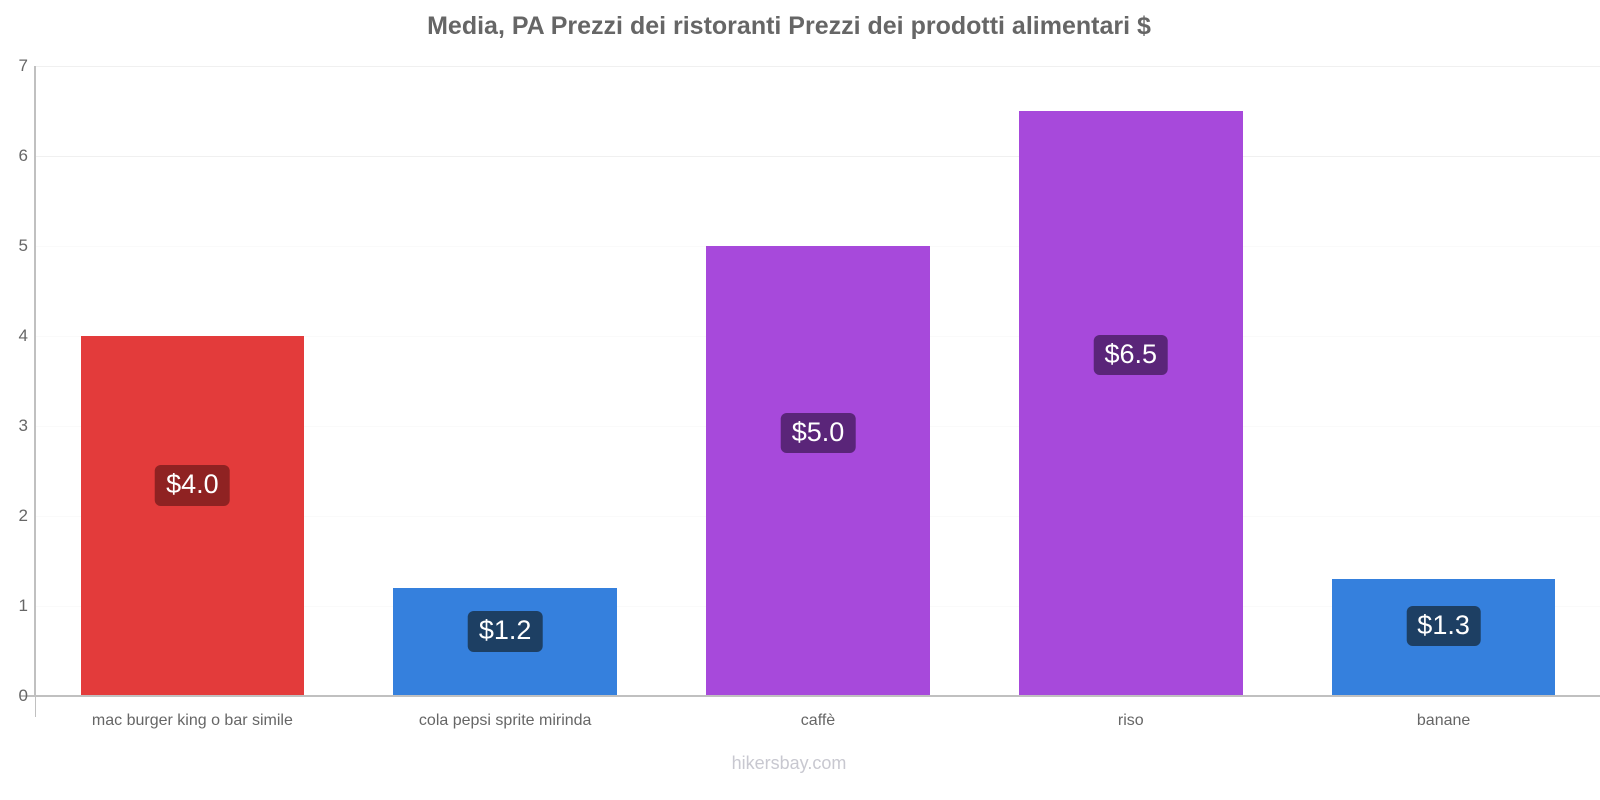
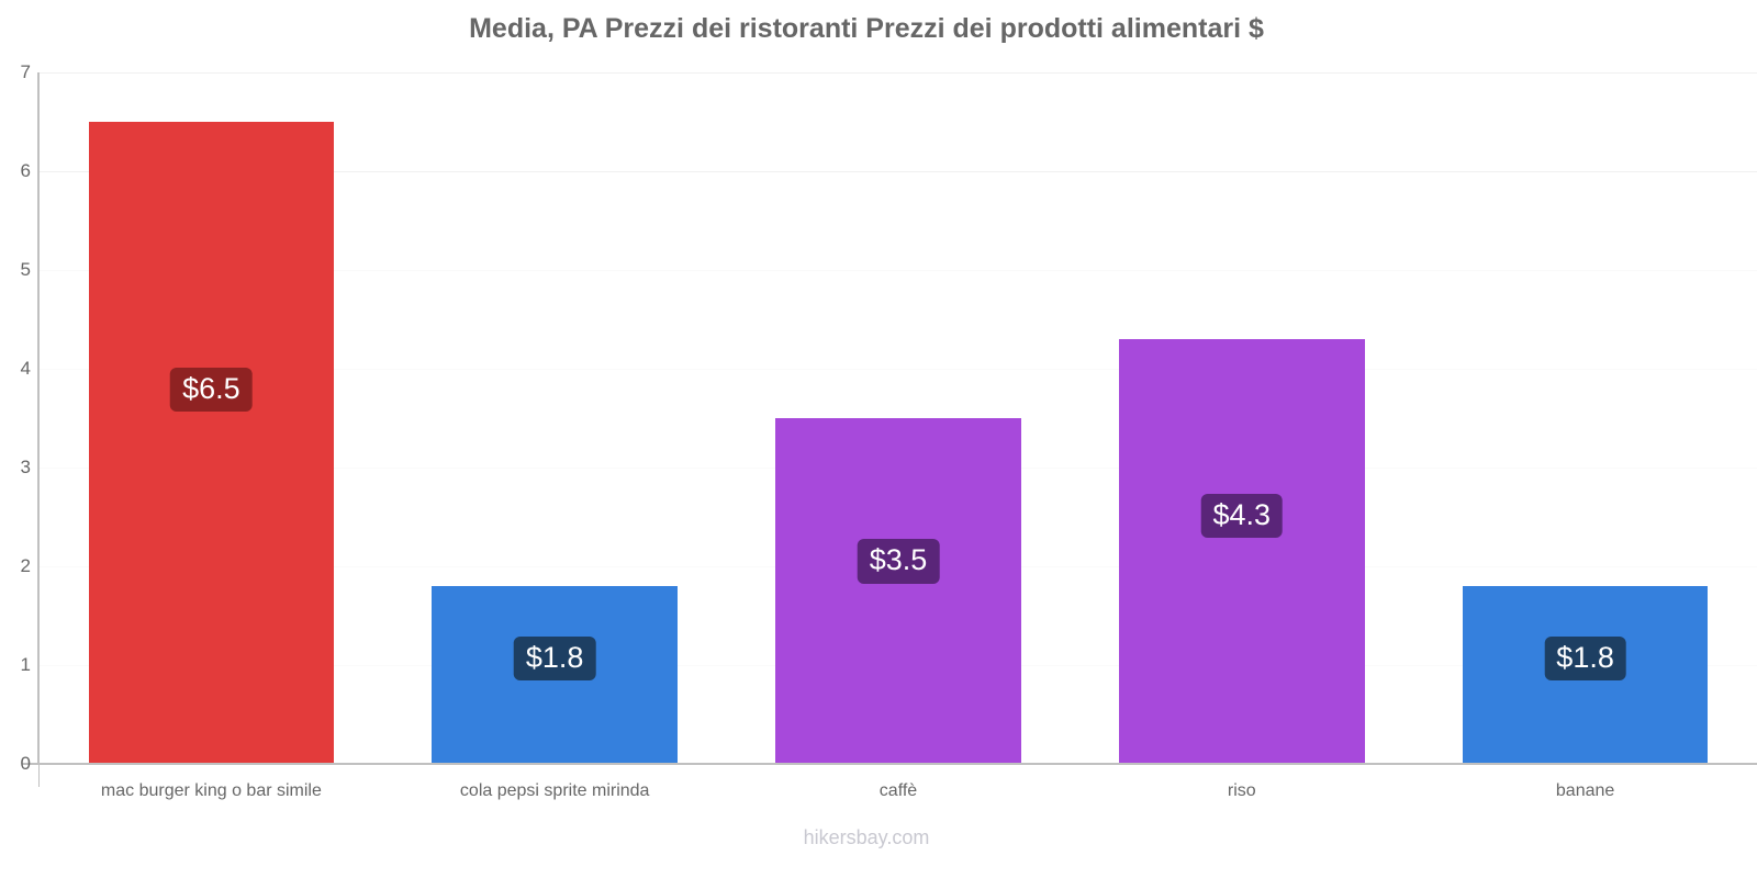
mac burger king o bar simile: $4.0 -> $6.5
cola pepsi sprite mirinda: $1.2 -> $1.8
caffè: $5.0 -> $3.5
riso: $6.5 -> $4.3
banane: $1.3 -> $1.8
